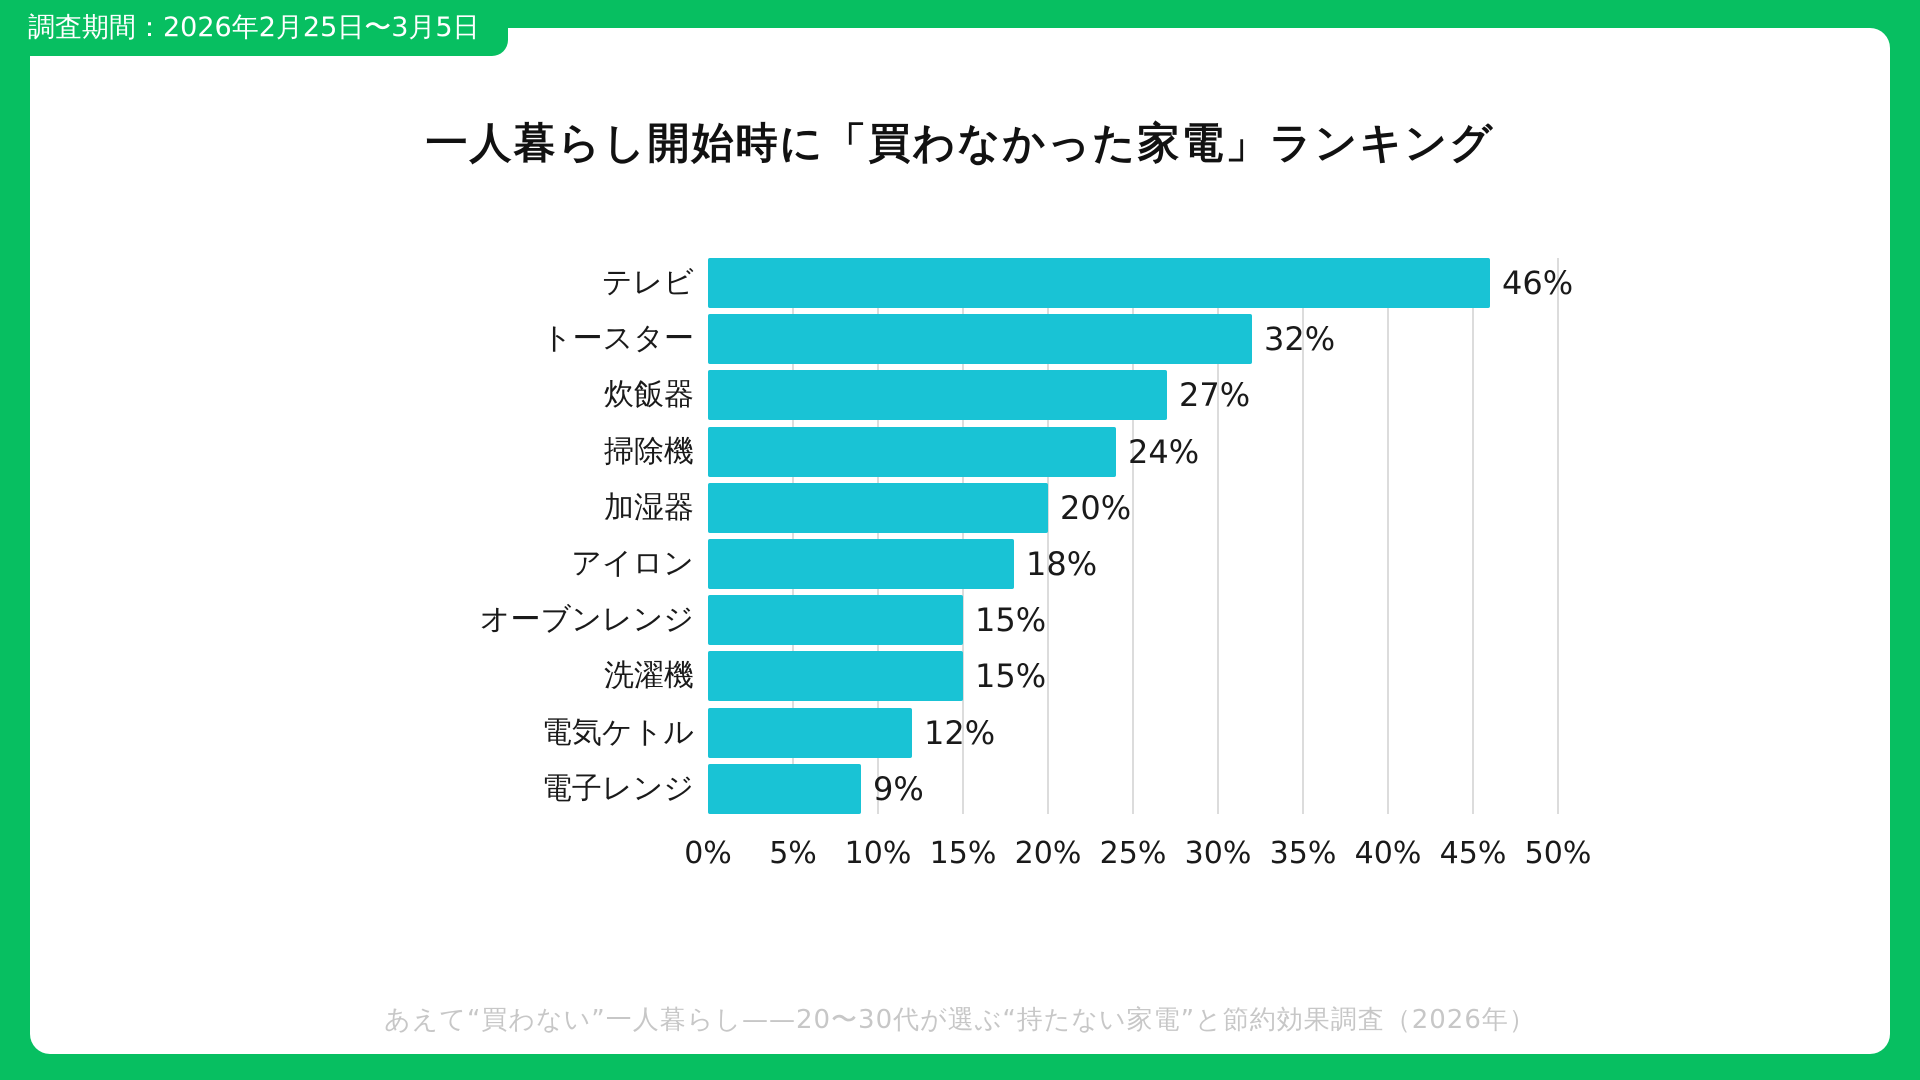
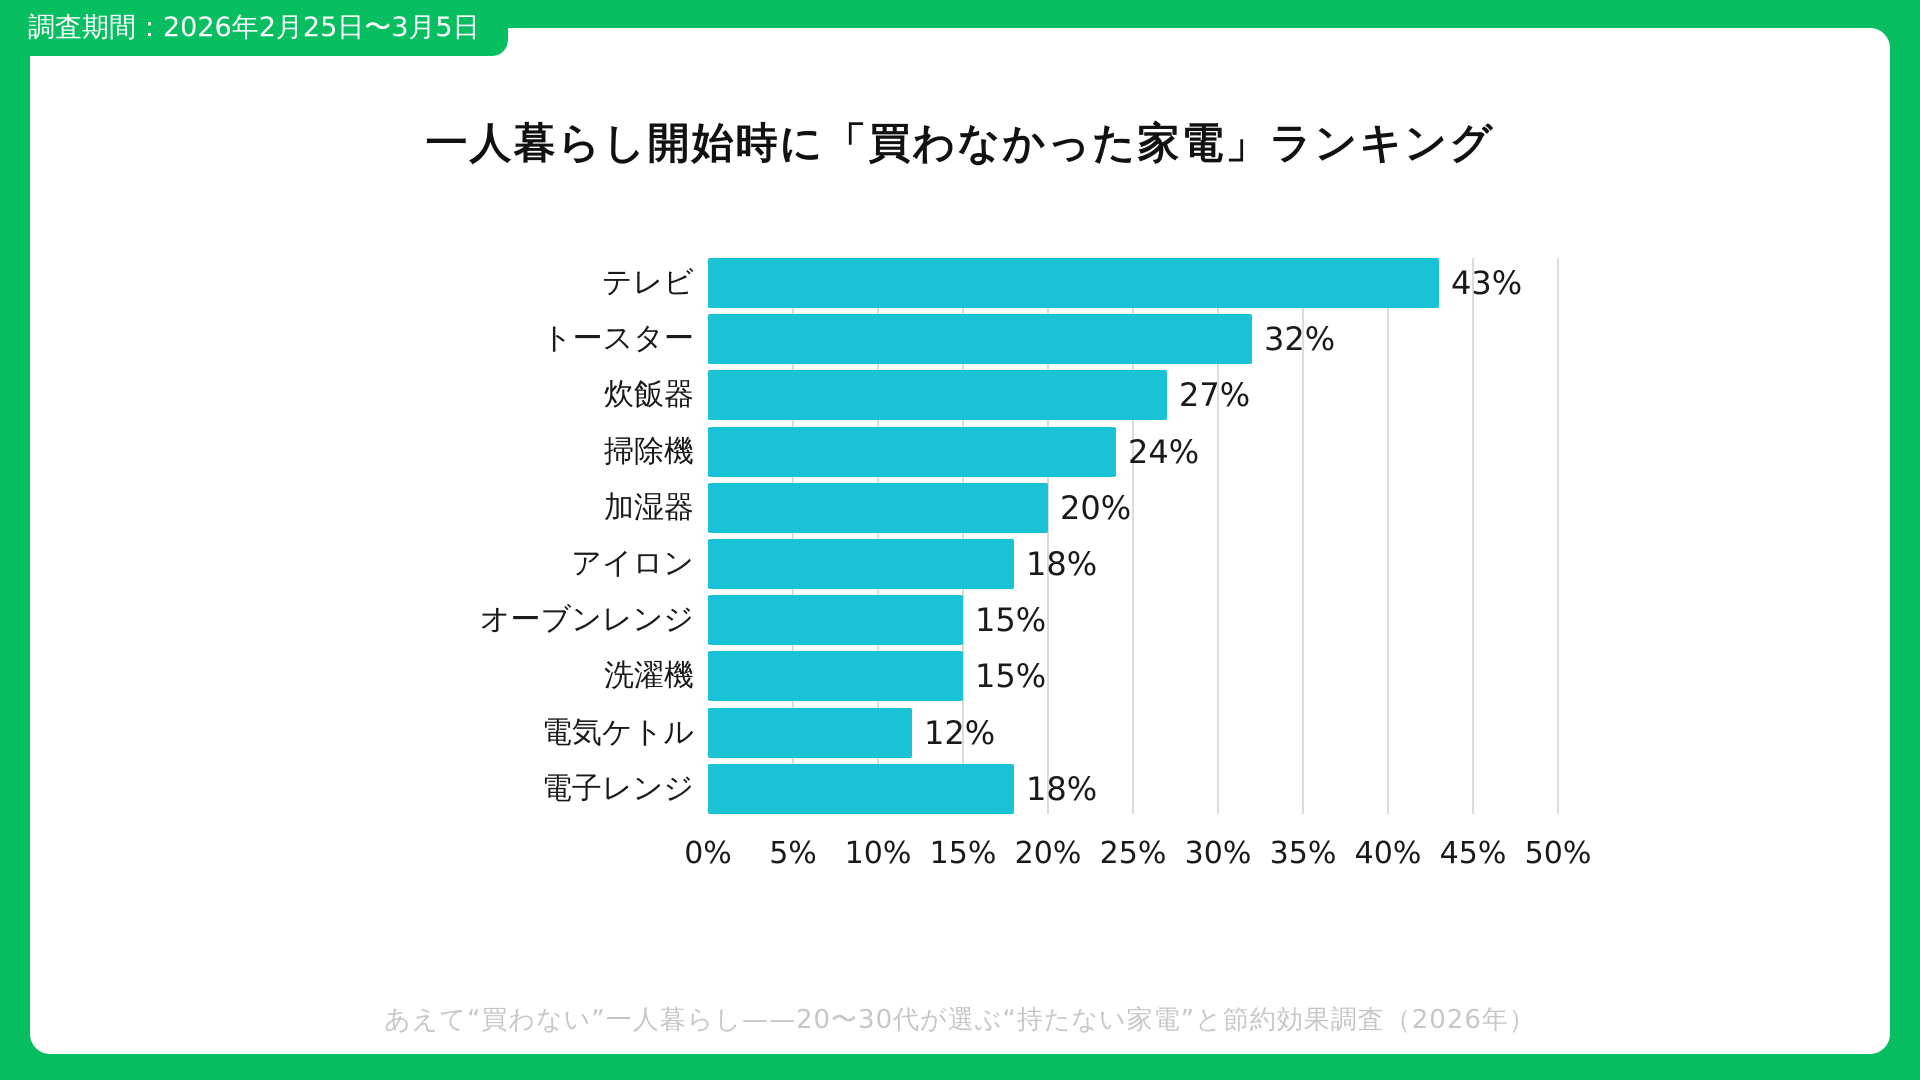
テレビ: 46% -> 43%
電子レンジ: 9% -> 18%
